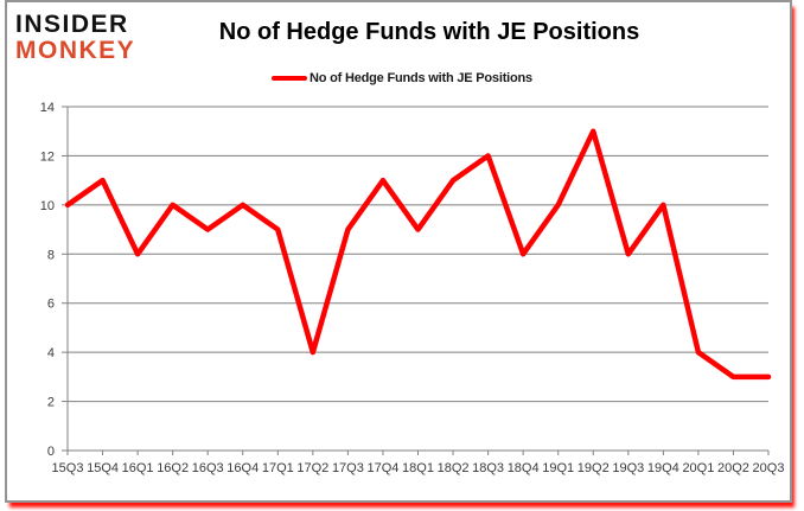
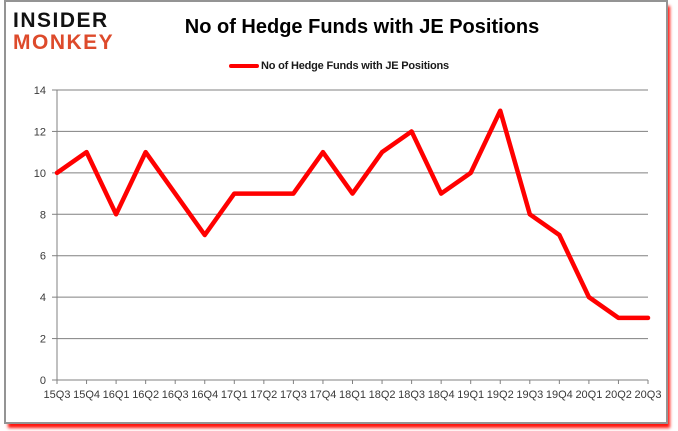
16Q2: 10 -> 11
16Q4: 10 -> 7
17Q2: 4 -> 9
18Q4: 8 -> 9
19Q4: 10 -> 7
